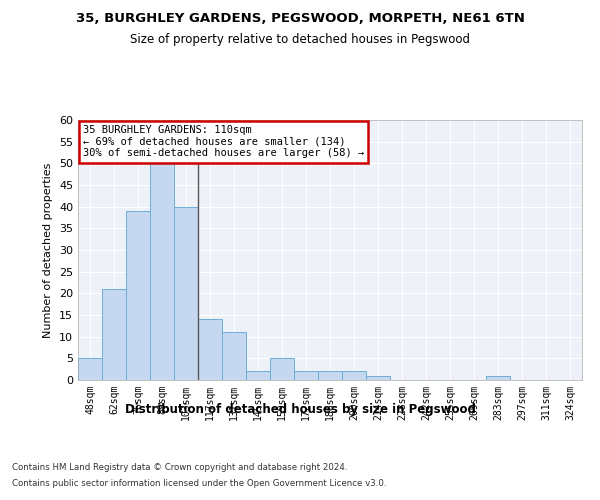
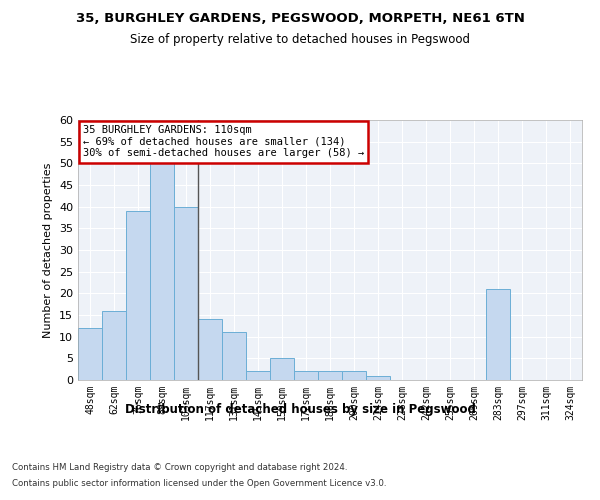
48sqm: 5 -> 12
62sqm: 21 -> 16
283sqm: 1 -> 21
